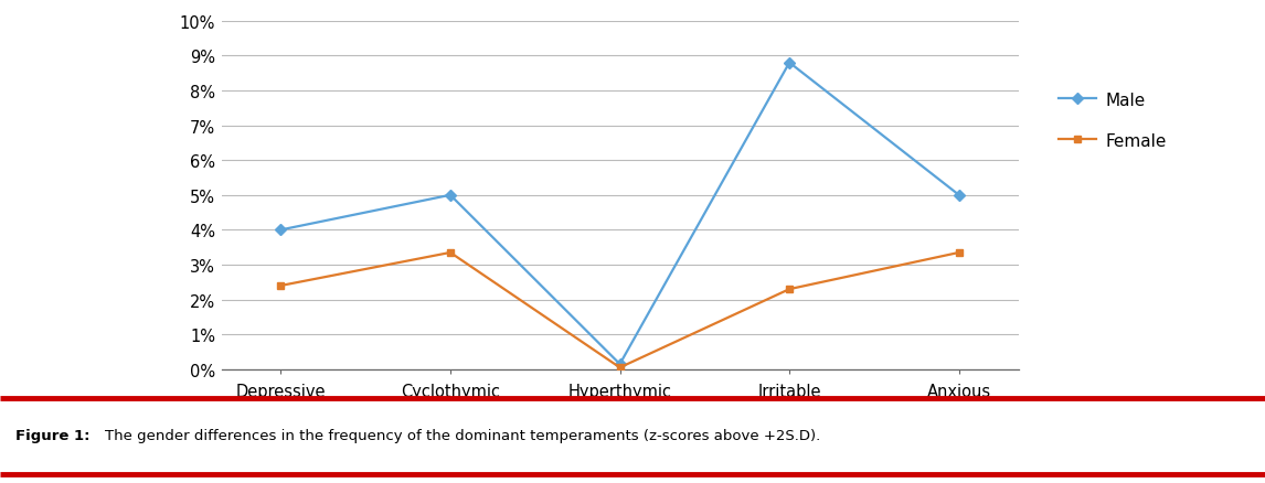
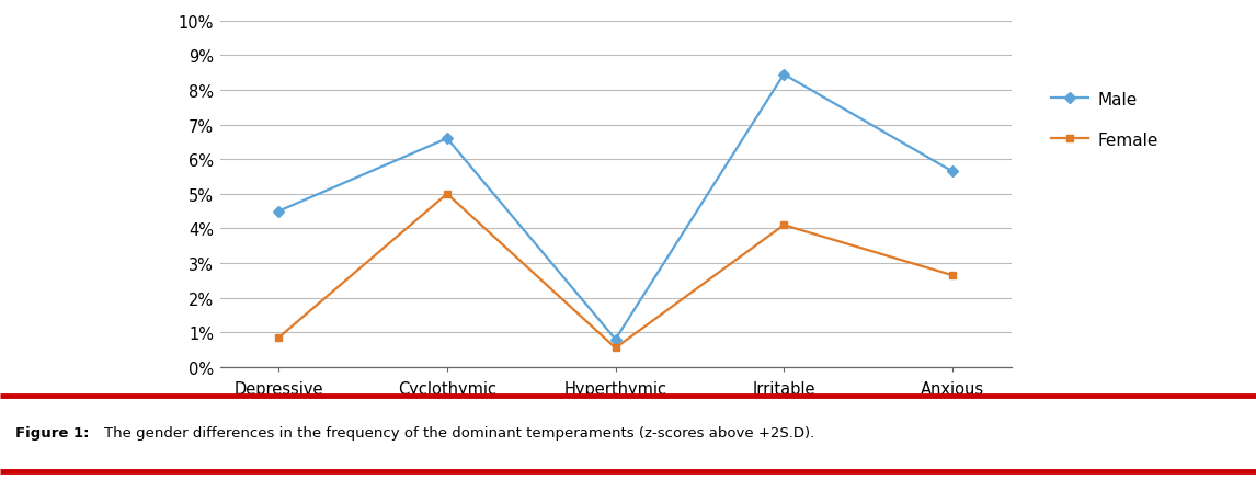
Male/Depressive: 4.00% -> 4.50%
Female/Depressive: 2.40% -> 0.85%
Male/Cyclothymic: 5.00% -> 6.60%
Female/Cyclothymic: 3.35% -> 5.00%
Male/Hyperthymic: 0.15% -> 0.80%
Female/Hyperthymic: 0.05% -> 0.55%
Male/Irritable: 8.80% -> 8.45%
Female/Irritable: 2.30% -> 4.10%
Male/Anxious: 5.00% -> 5.65%
Female/Anxious: 3.35% -> 2.65%
